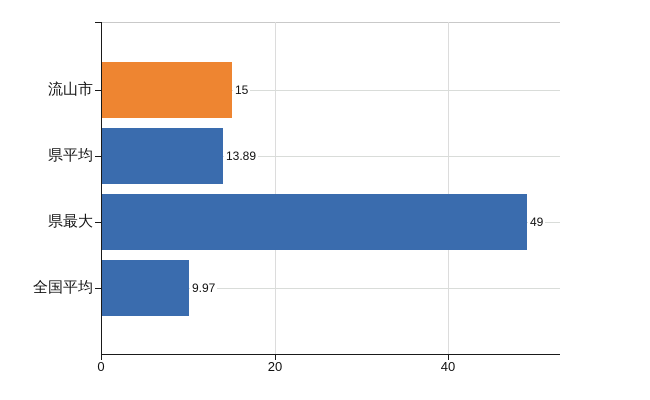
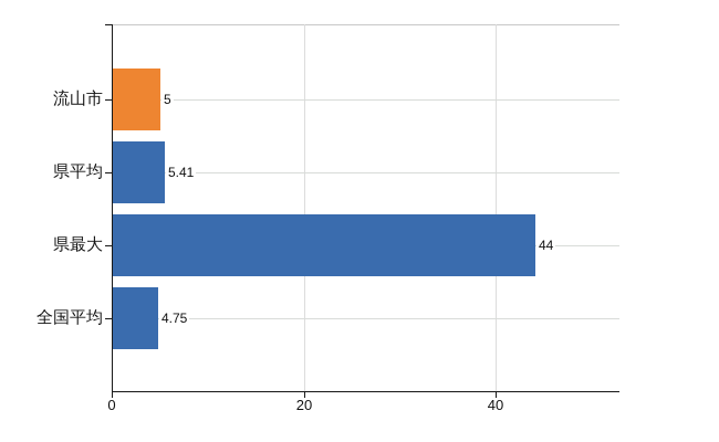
流山市: 15 -> 5
県平均: 13.89 -> 5.41
県最大: 49 -> 44
全国平均: 9.97 -> 4.75
